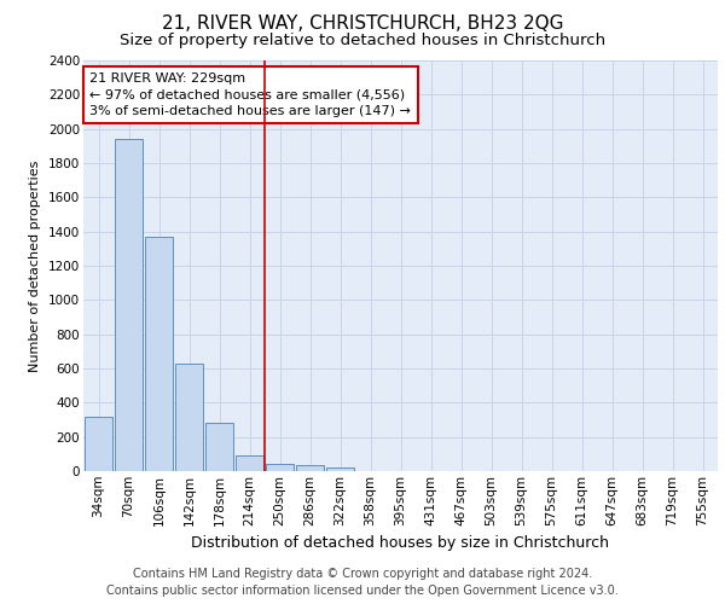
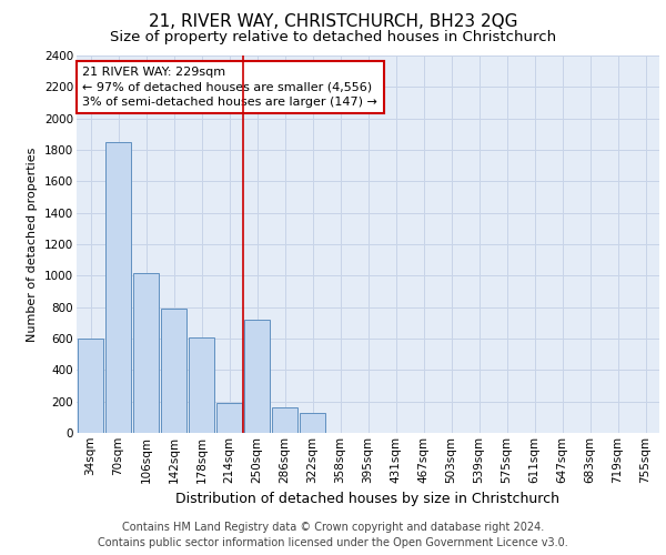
34sqm: 320 -> 600
70sqm: 1940 -> 1850
106sqm: 1370 -> 1020
142sqm: 630 -> 790
178sqm: 280 -> 610
214sqm: 100 -> 190
250sqm: 40 -> 720
286sqm: 40 -> 160
322sqm: 20 -> 130
